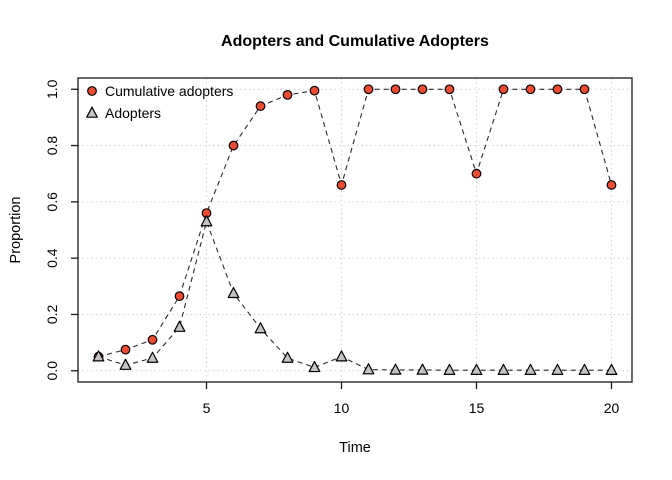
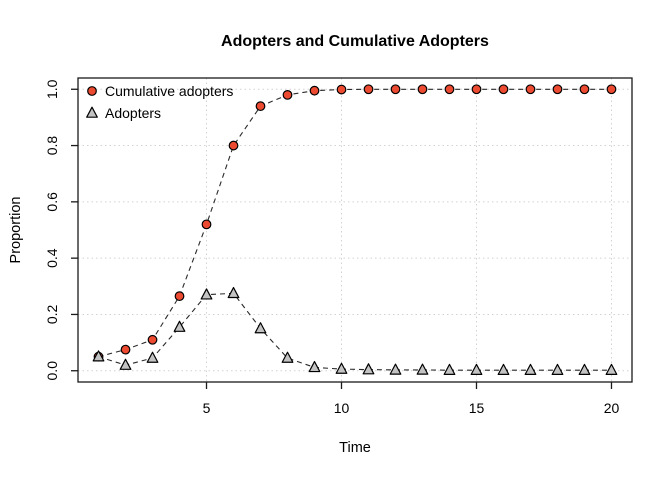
Cumulative adopters/5: 0.56 -> 0.52
Adopters/5: 0.53 -> 0.27
Cumulative adopters/10: 0.66 -> 1.00
Adopters/10: 0.05 -> 0.01
Cumulative adopters/15: 0.70 -> 1.00
Cumulative adopters/20: 0.66 -> 1.00
